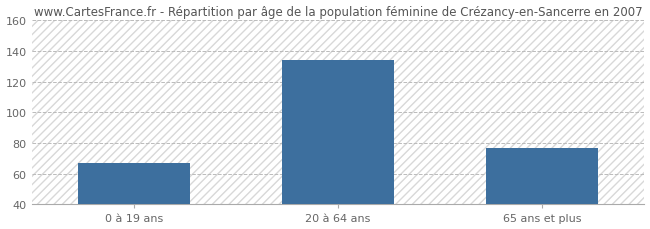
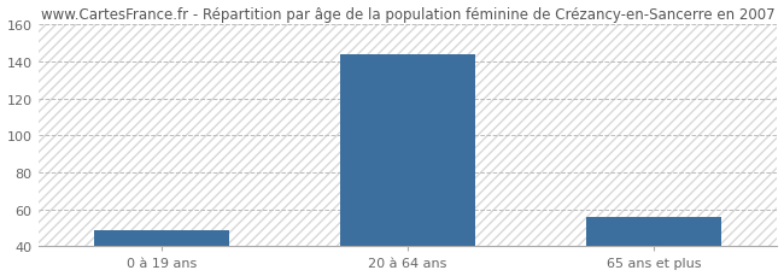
0 à 19 ans: 67 -> 49
20 à 64 ans: 134 -> 144
65 ans et plus: 77 -> 56
